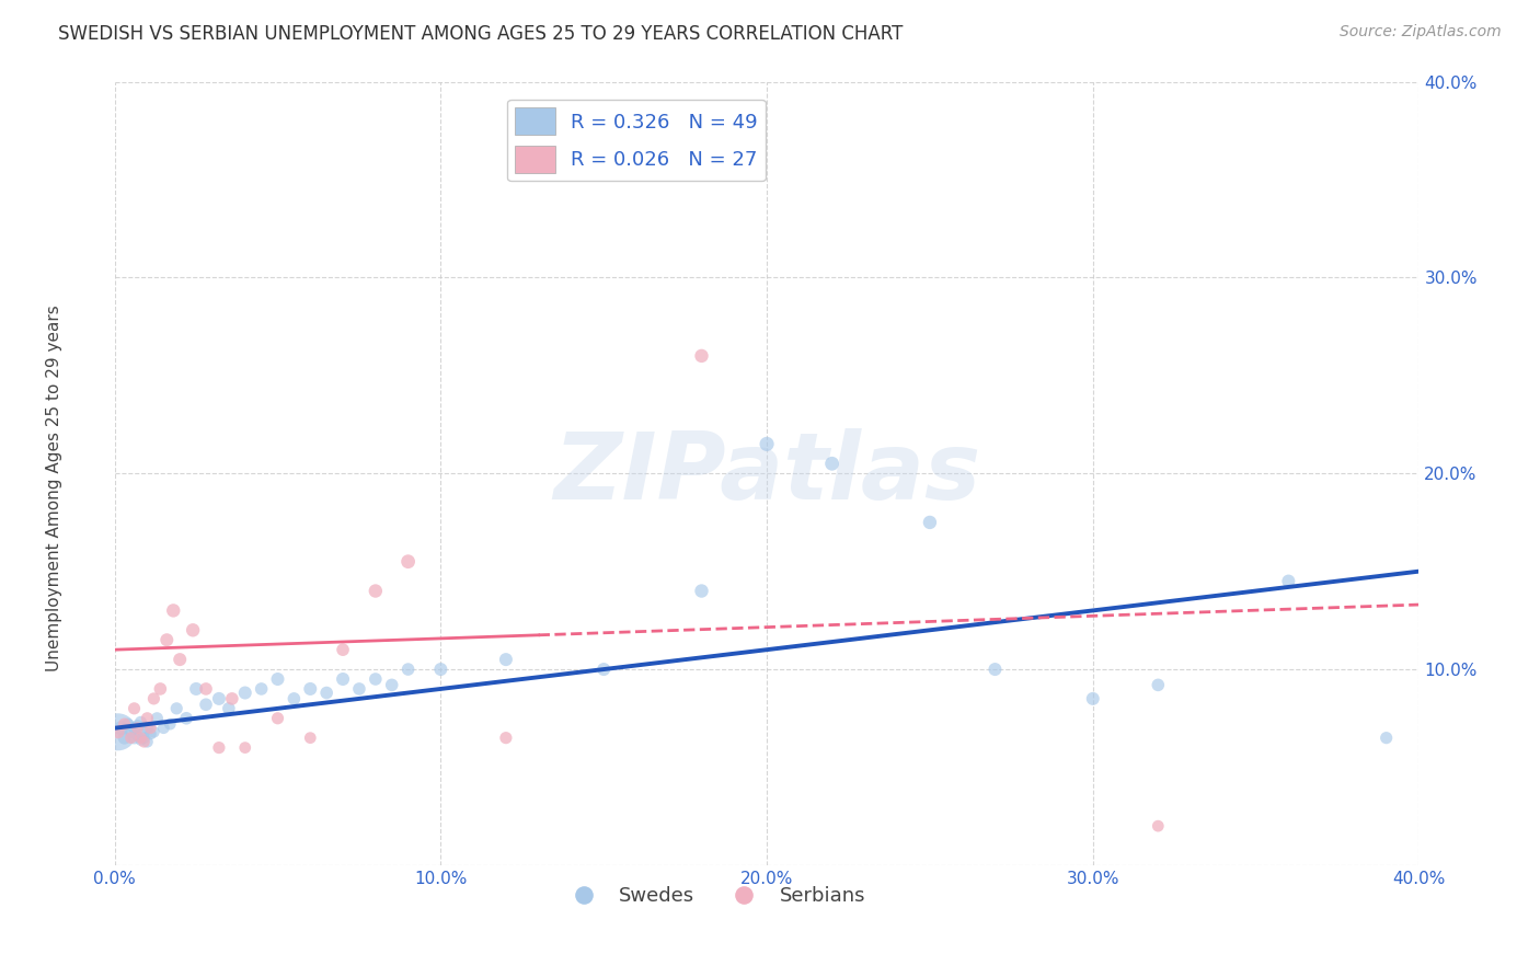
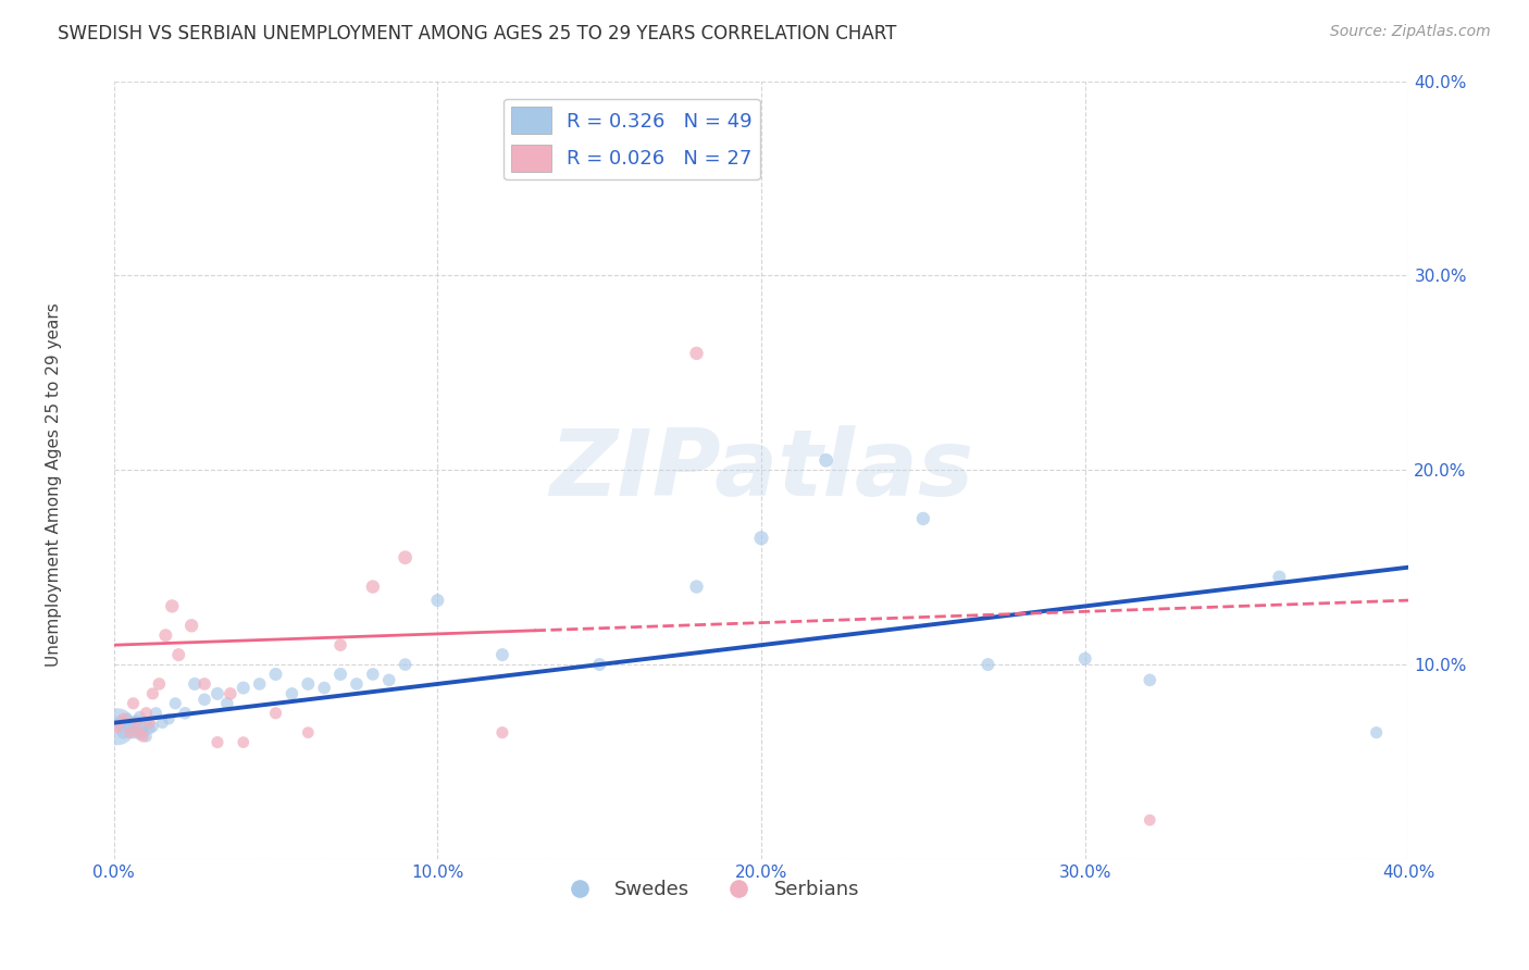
Swedes/10.0%: 10.0% -> 13.3%
Swedes/20.0%: 21.5% -> 16.5%
Swedes/30.0%: 8.5% -> 10.3%
